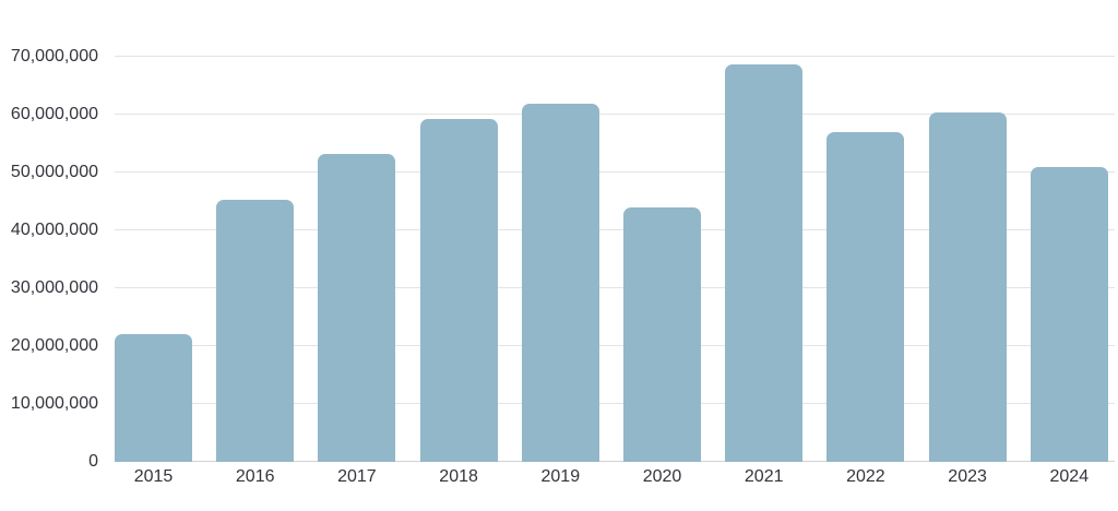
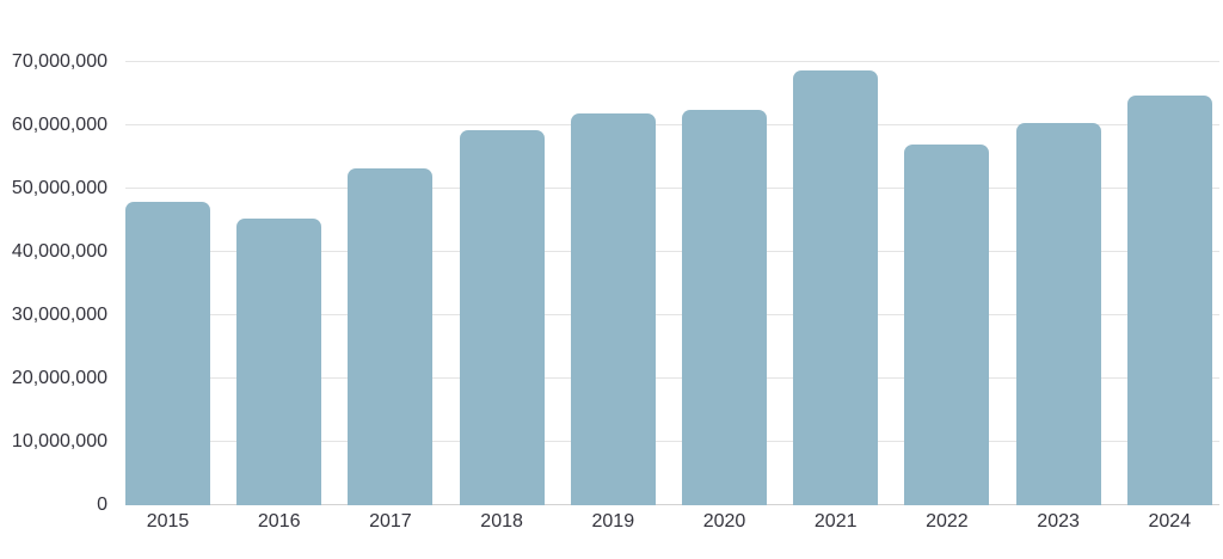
2015: 22000000 -> 48000000
2020: 44000000 -> 62000000
2024: 51000000 -> 65000000
